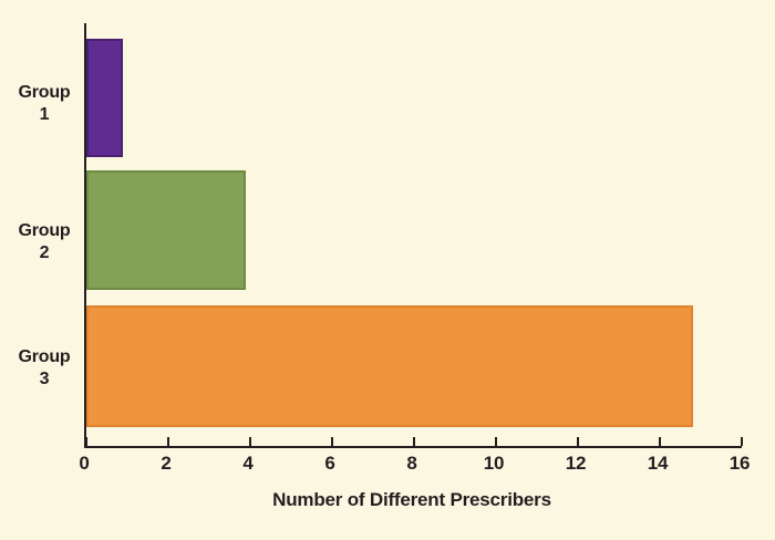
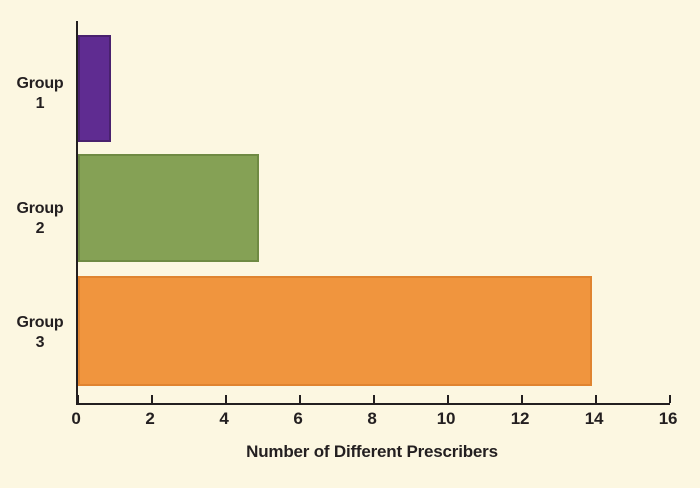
Group 2: 3.9 -> 4.9
Group 3: 14.8 -> 13.9
